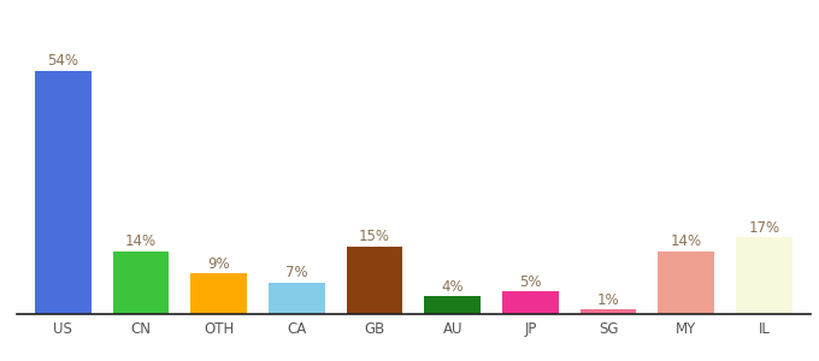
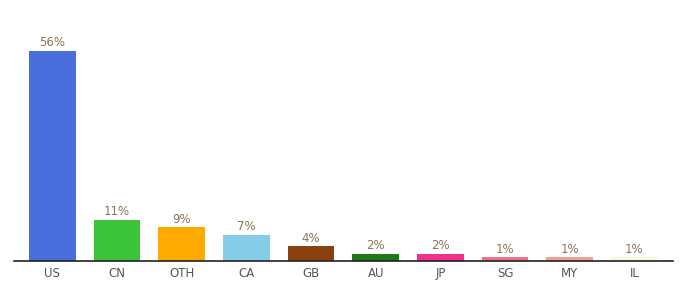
US: 54% -> 56%
CN: 14% -> 11%
GB: 15% -> 4%
AU: 4% -> 2%
JP: 5% -> 2%
MY: 14% -> 1%
IL: 17% -> 1%
